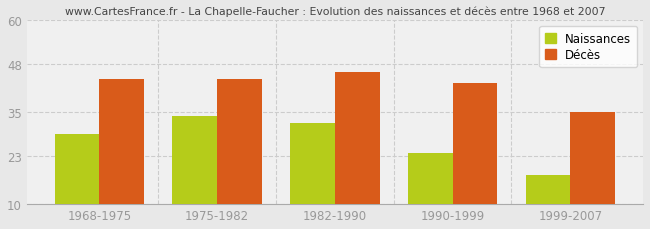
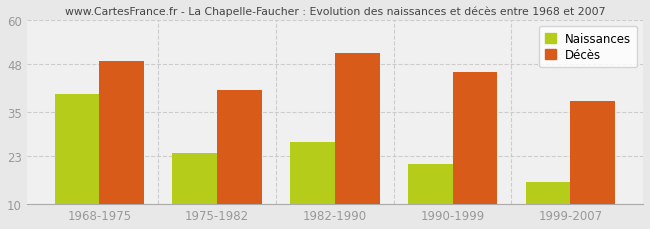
Naissances/1968-1975: 29 -> 40
Décès/1968-1975: 44 -> 49
Naissances/1975-1982: 34 -> 24
Décès/1975-1982: 44 -> 41
Naissances/1982-1990: 32 -> 27
Décès/1982-1990: 46 -> 51
Naissances/1990-1999: 24 -> 21
Décès/1990-1999: 43 -> 46
Naissances/1999-2007: 18 -> 16
Décès/1999-2007: 35 -> 38
